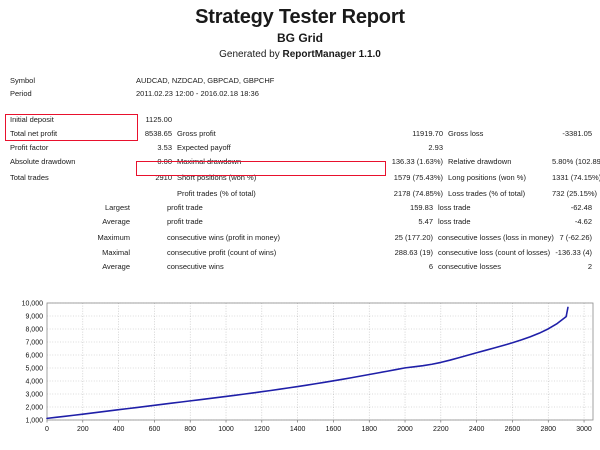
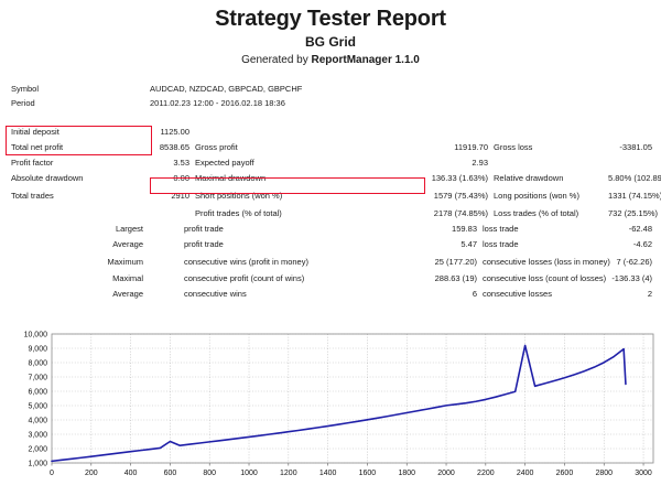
600: 2100 -> 2500
2400: 6200 -> 9200
2910: 9700 -> 6500
